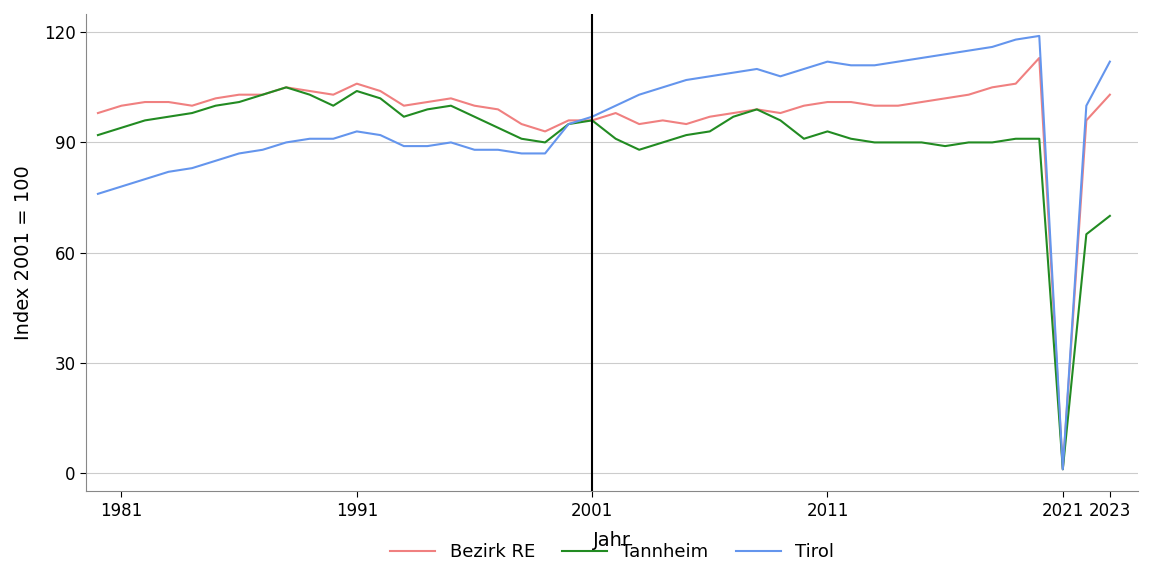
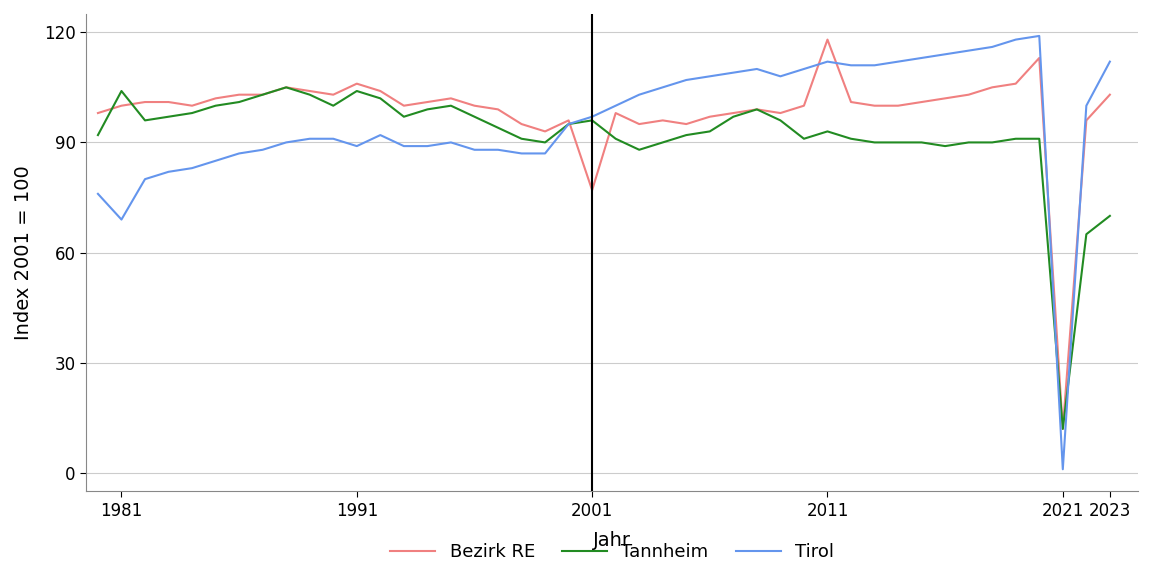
Tannheim/1981: 94 -> 104
Tirol/1981: 78 -> 69
Tirol/1991: 93 -> 89
Bezirk RE/2001: 96 -> 77
Bezirk RE/2011: 101 -> 118
Bezirk RE/2021: 1 -> 12
Tannheim/2021: 1 -> 12
